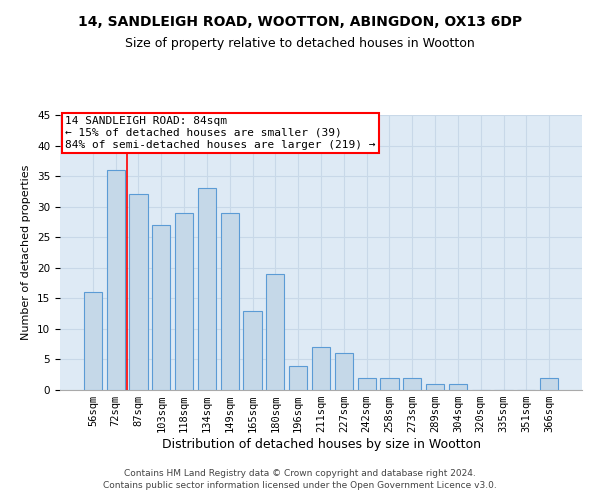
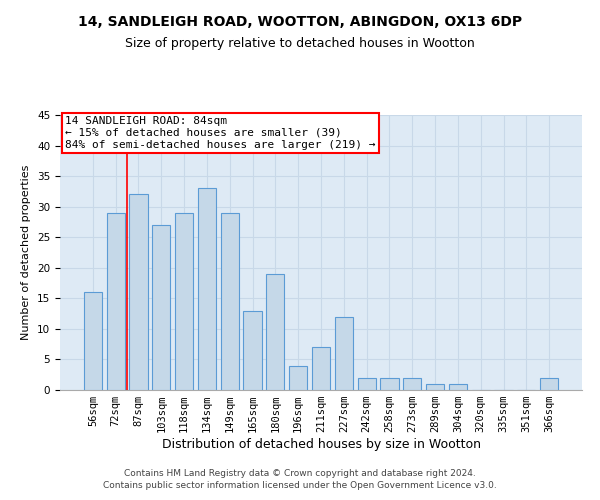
72sqm: 36 -> 29
227sqm: 6 -> 12
